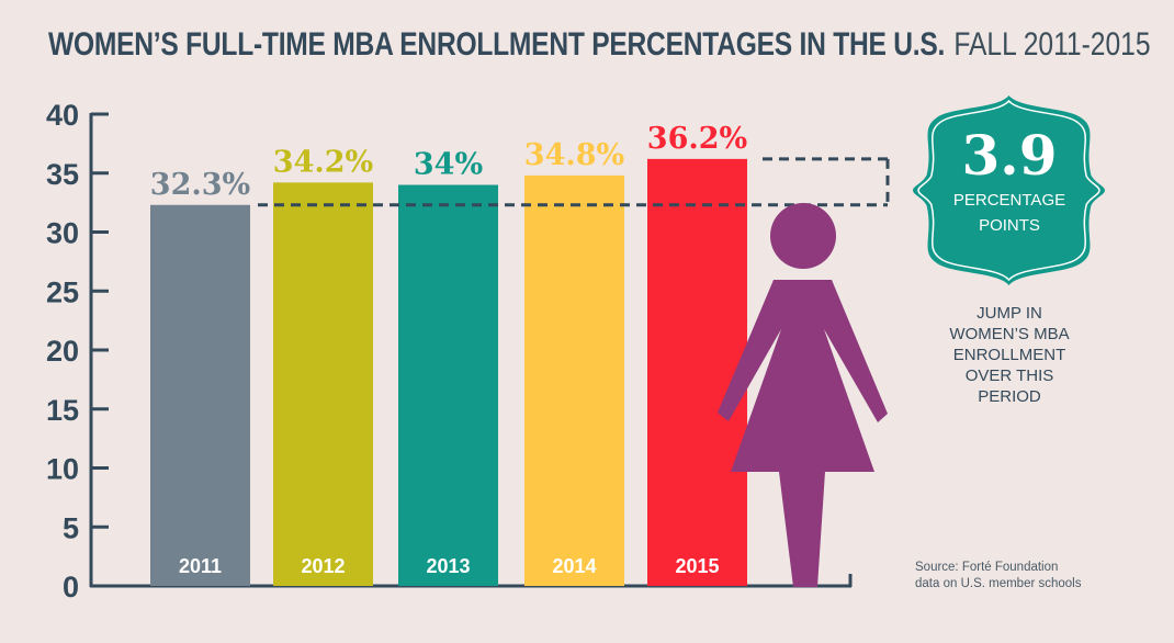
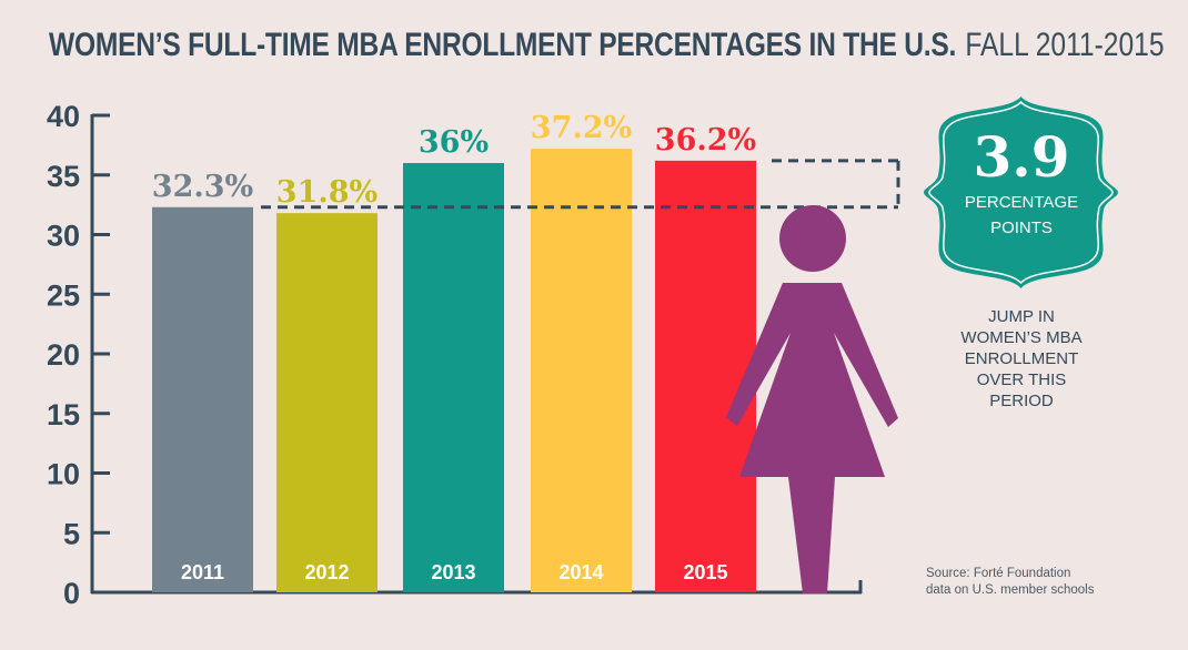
2012: 34.2% -> 31.8%
2013: 34% -> 36%
2014: 34.8% -> 37.2%
